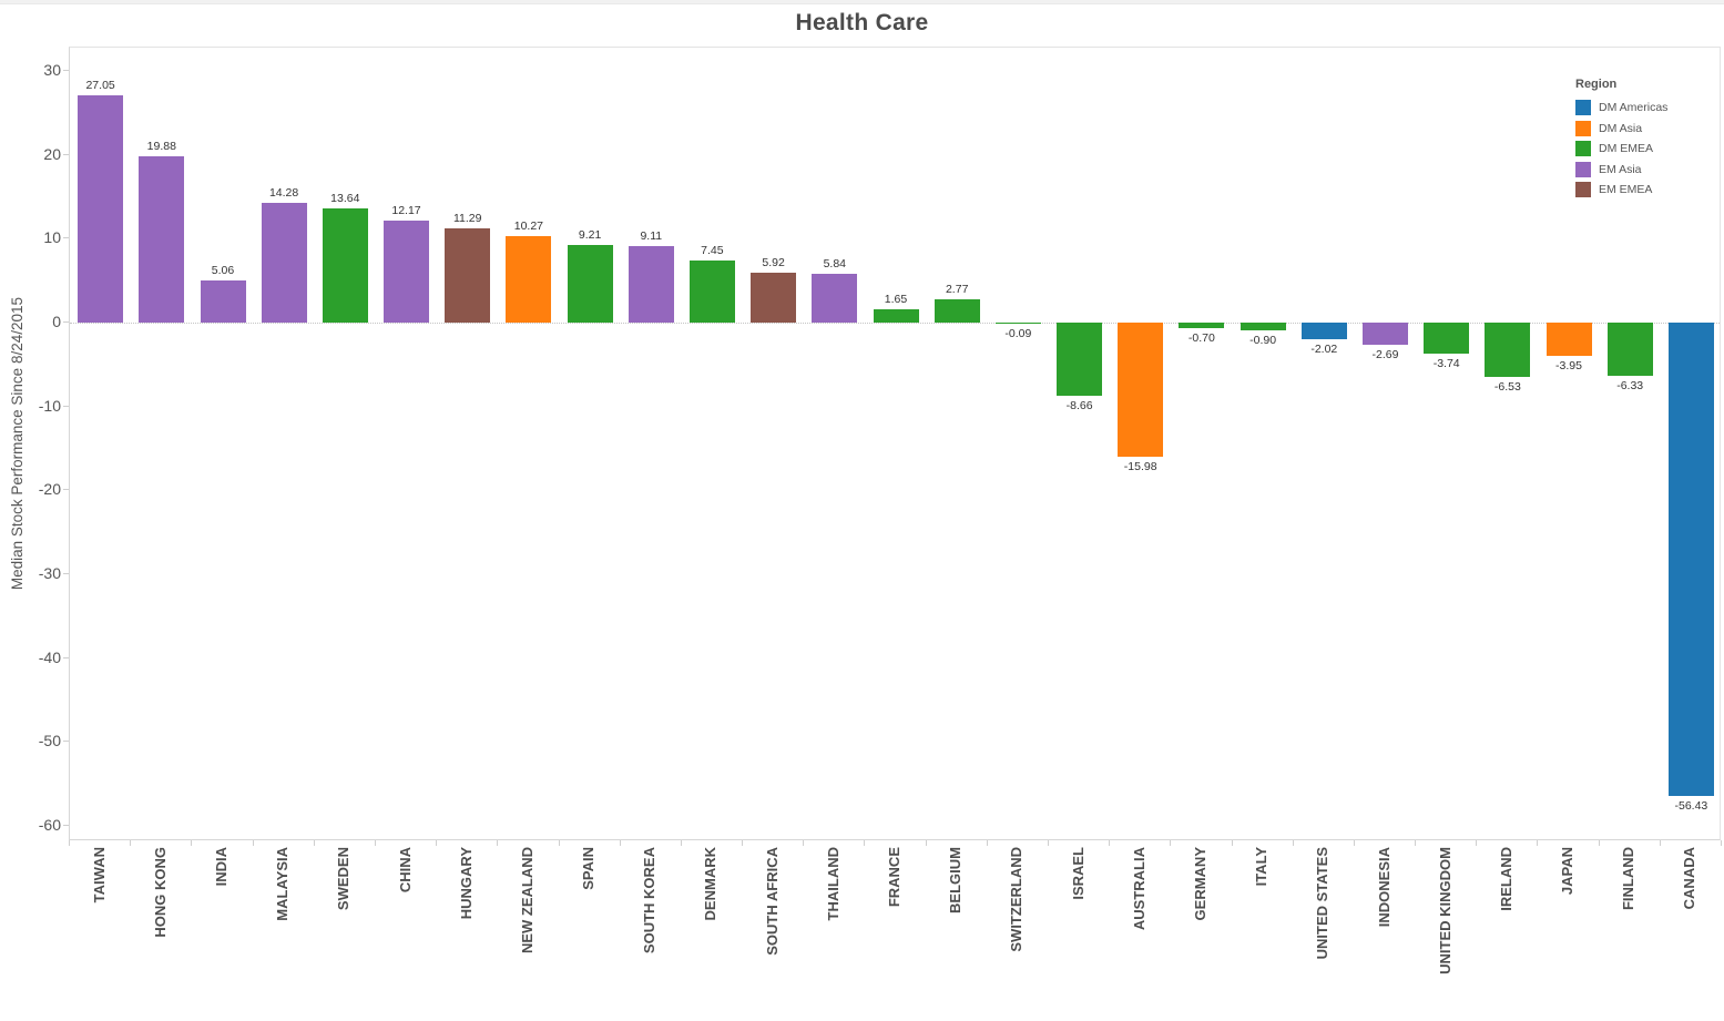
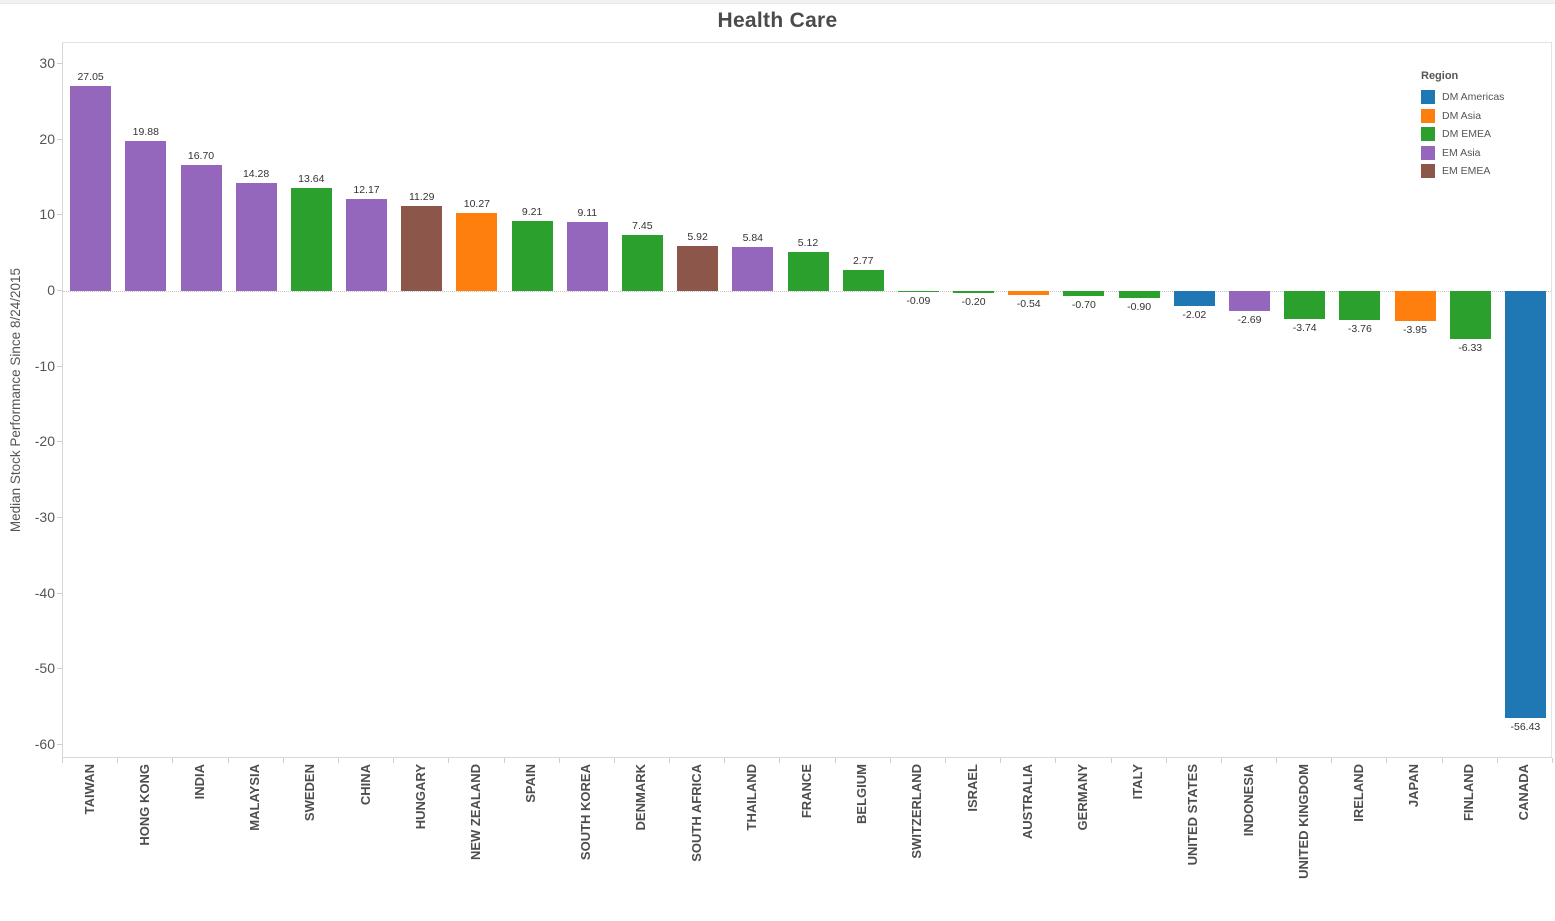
INDIA: 5.06 -> 16.70
FRANCE: 1.65 -> 5.12
ISRAEL: -8.66 -> -0.20
AUSTRALIA: -15.98 -> -0.54
IRELAND: -6.53 -> -3.76
